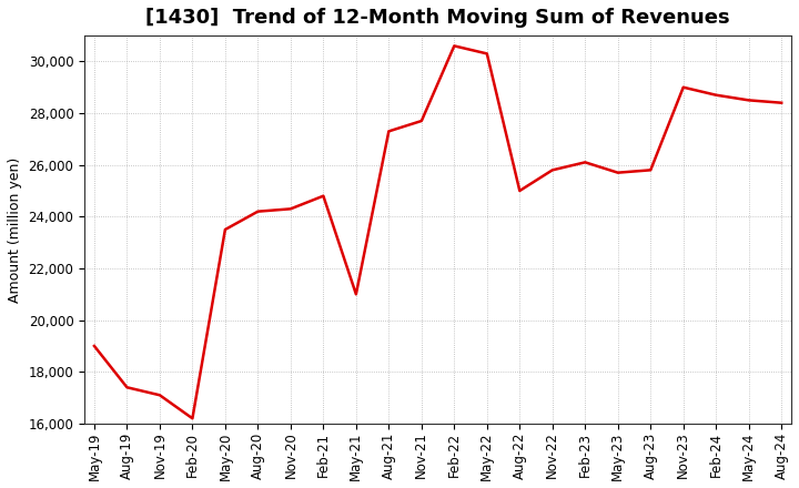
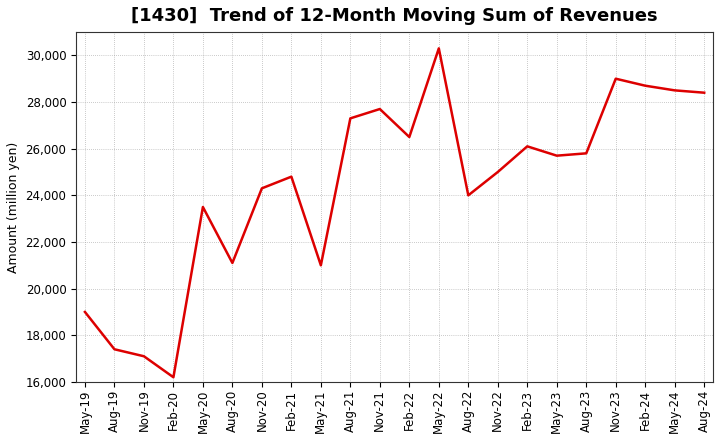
Aug-20: 24,200 -> 21,100
Feb-22: 30,600 -> 26,500
Aug-22: 25,000 -> 24,000
Nov-22: 25,800 -> 25,000
